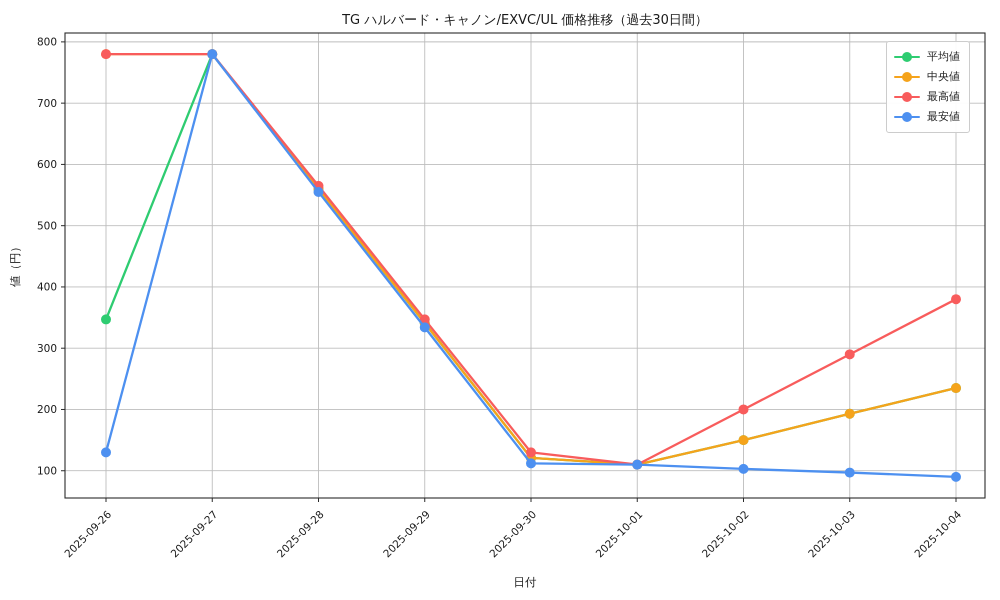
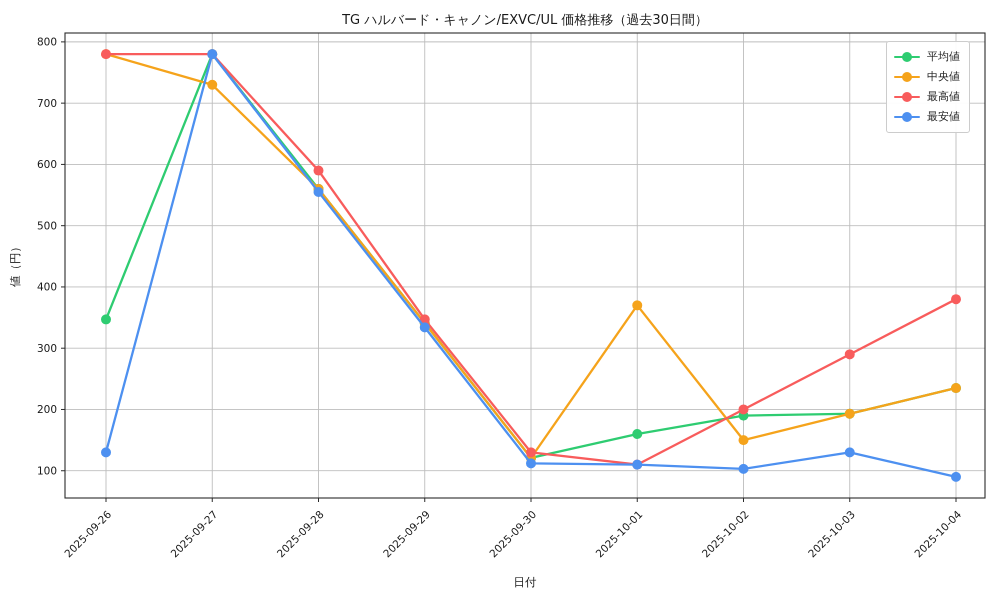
中央値/2025-09-27: 780 -> 730
最高値/2025-09-28: 560 -> 590
平均値/2025-10-01: 110 -> 160
中央値/2025-10-01: 110 -> 370
平均値/2025-10-02: 150 -> 190
最安値/2025-10-03: 100 -> 130
